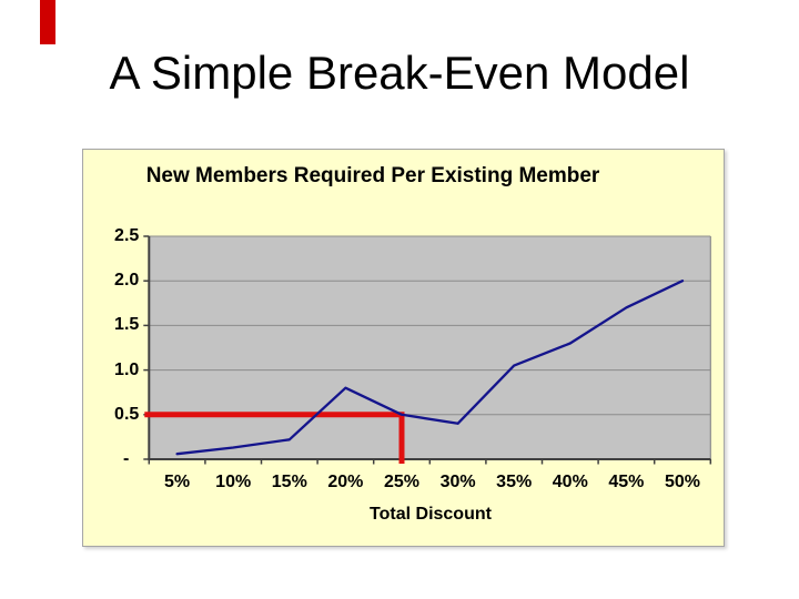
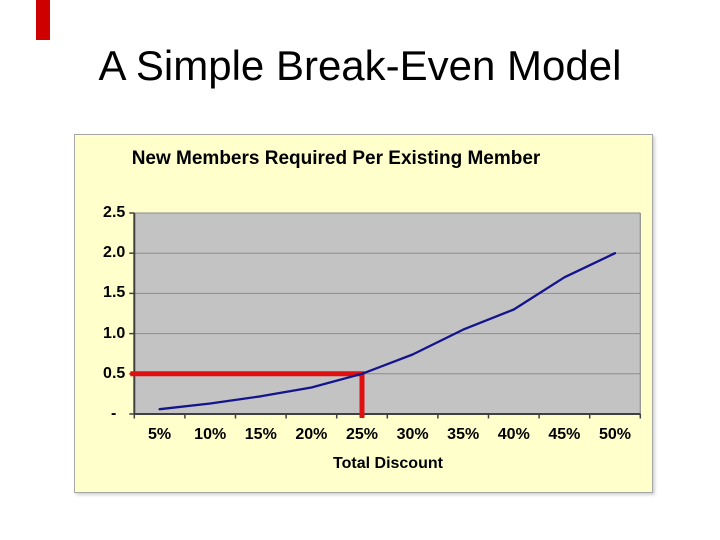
20%: 0.8 -> 0.3
30%: 0.4 -> 0.7
